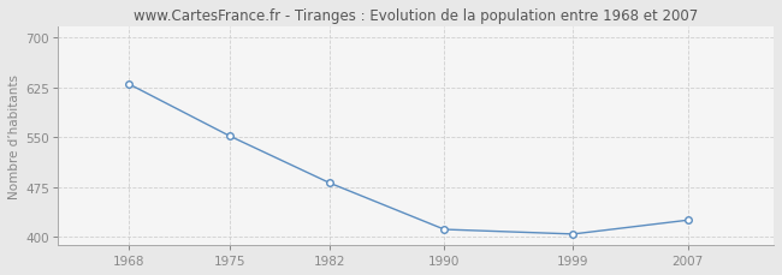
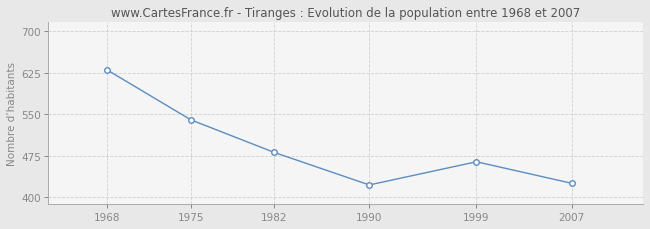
1975: 552 -> 540
1990: 411 -> 422
1999: 404 -> 464
